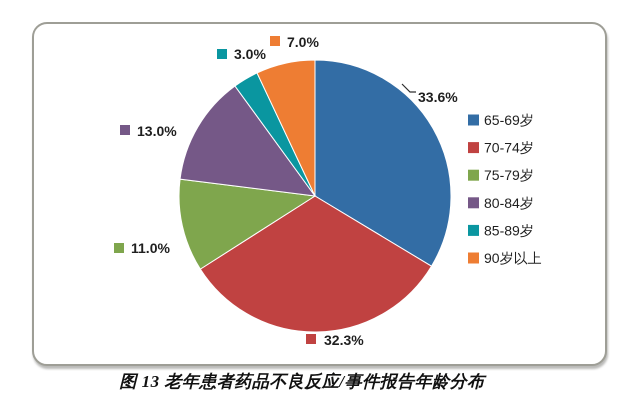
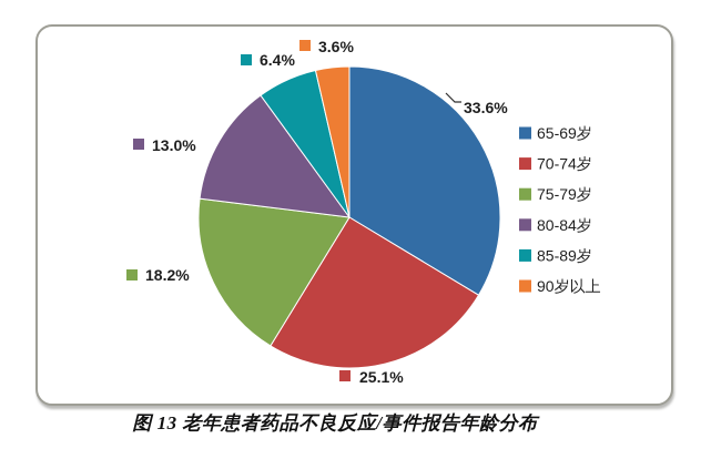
70-74岁: 32.3% -> 25.1%
75-79岁: 11.0% -> 18.2%
85-89岁: 3.0% -> 6.4%
90岁以上: 7.0% -> 3.6%
